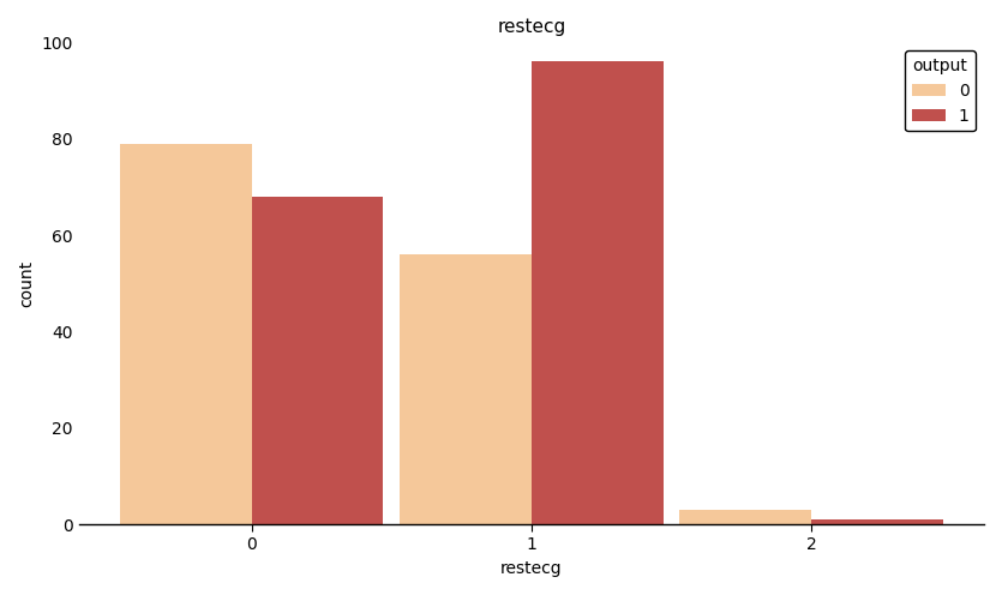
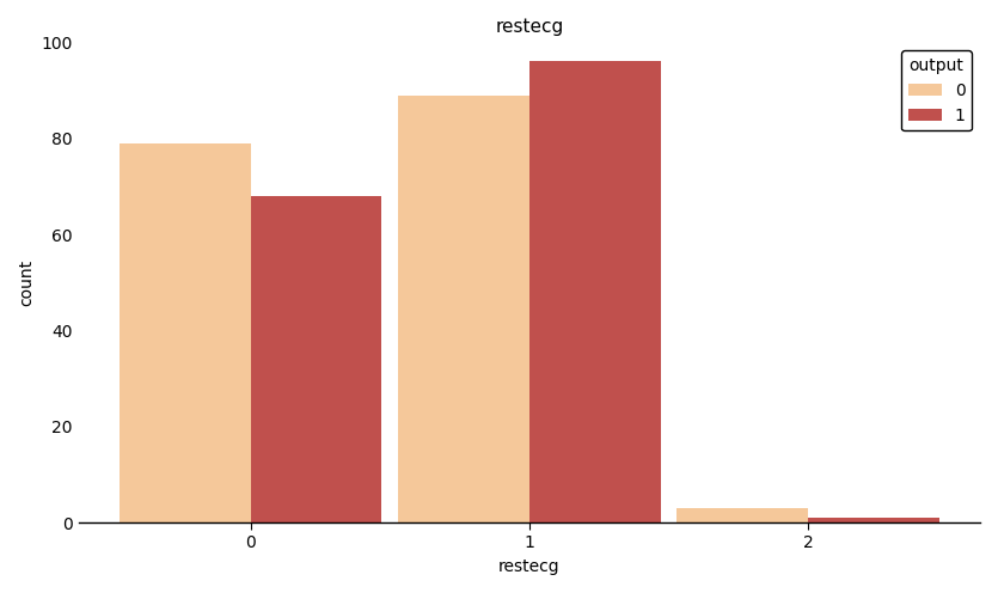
0/1: 56 -> 89
